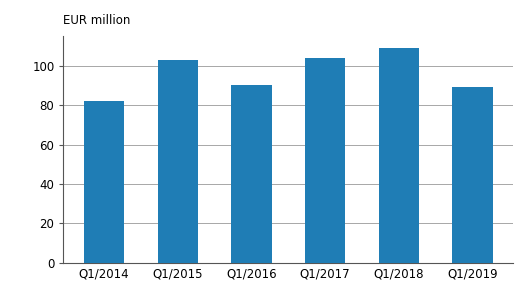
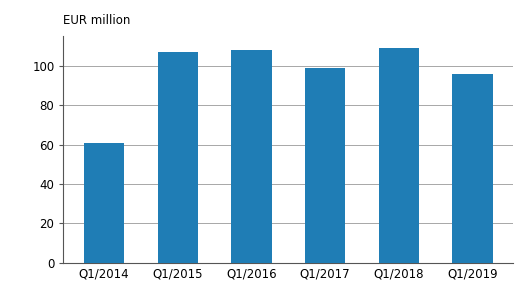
Q1/2014: 82 -> 61
Q1/2015: 103 -> 107
Q1/2016: 90 -> 108
Q1/2017: 104 -> 99
Q1/2019: 89 -> 96
